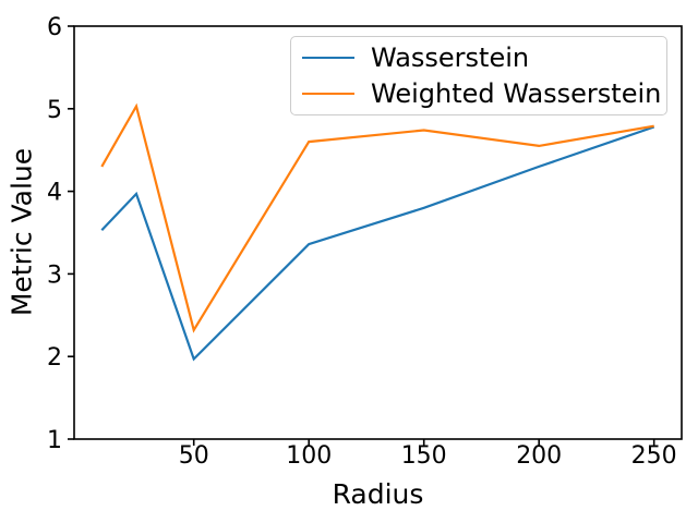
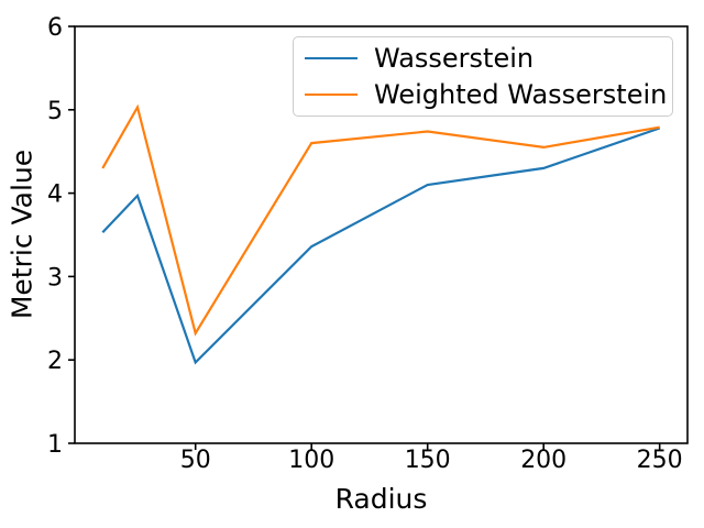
Wasserstein/150: 3.8 -> 4.1
